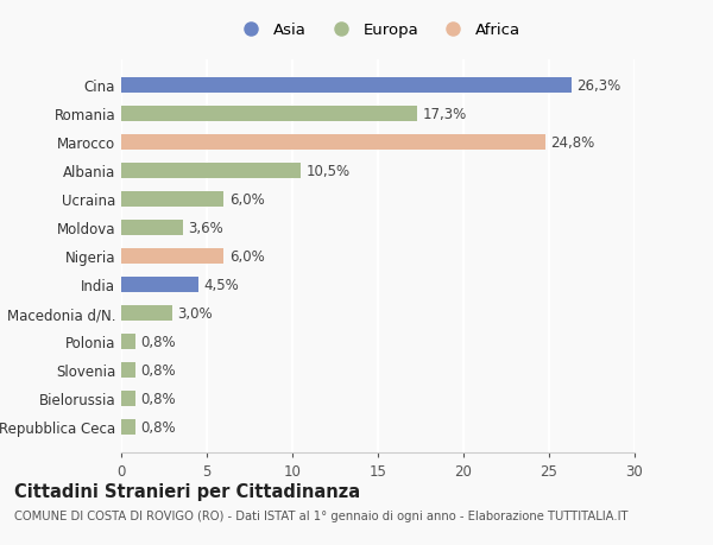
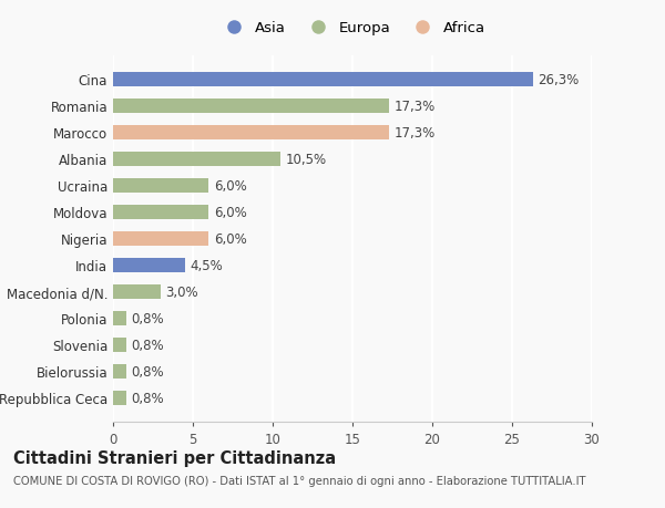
Marocco: 24,8% -> 17,3%
Moldova: 3,6% -> 6,0%
